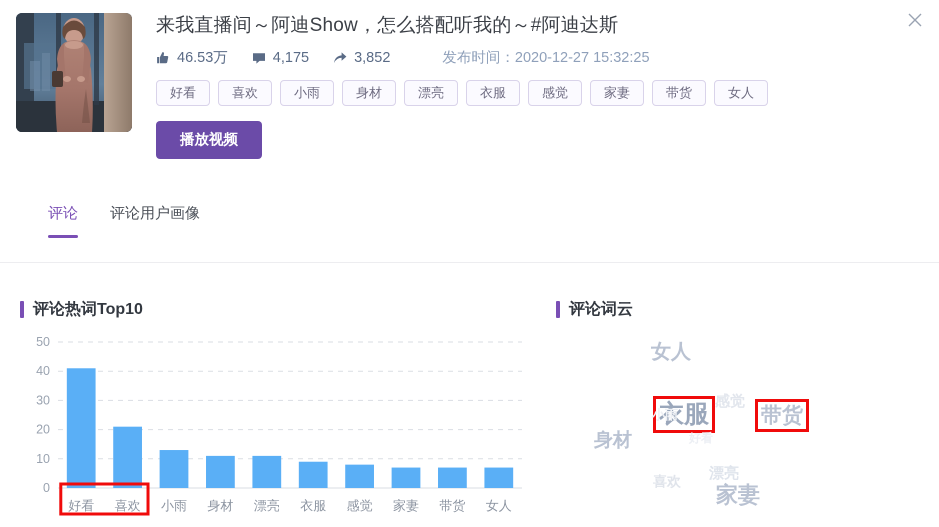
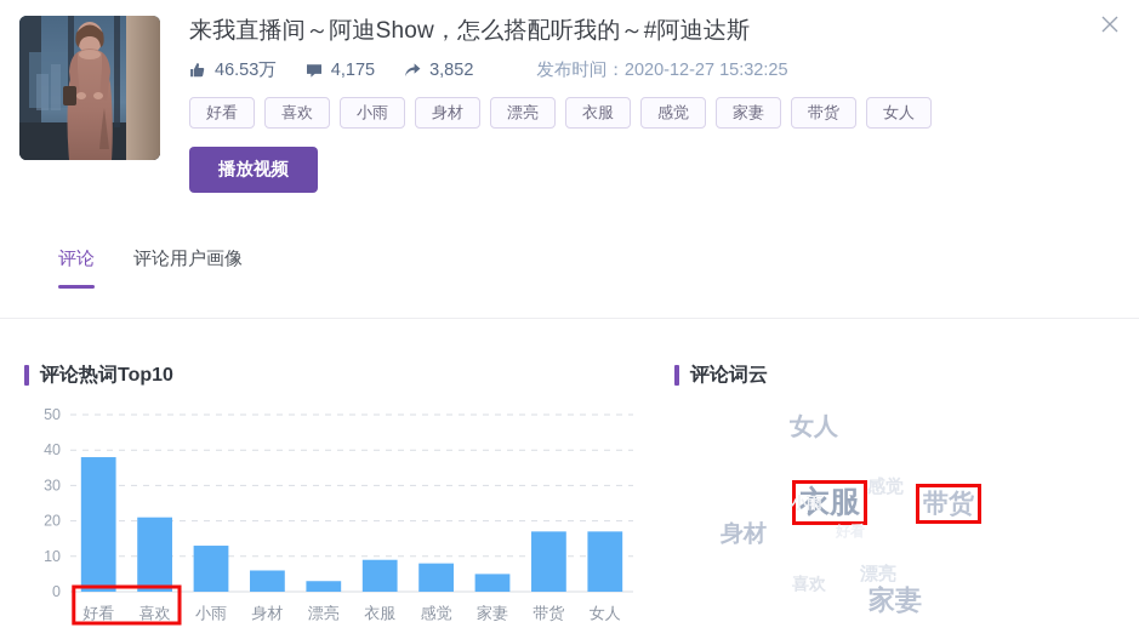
好看: 41 -> 38
身材: 11 -> 6
漂亮: 11 -> 3
家妻: 7 -> 5
带货: 7 -> 17
女人: 7 -> 17
